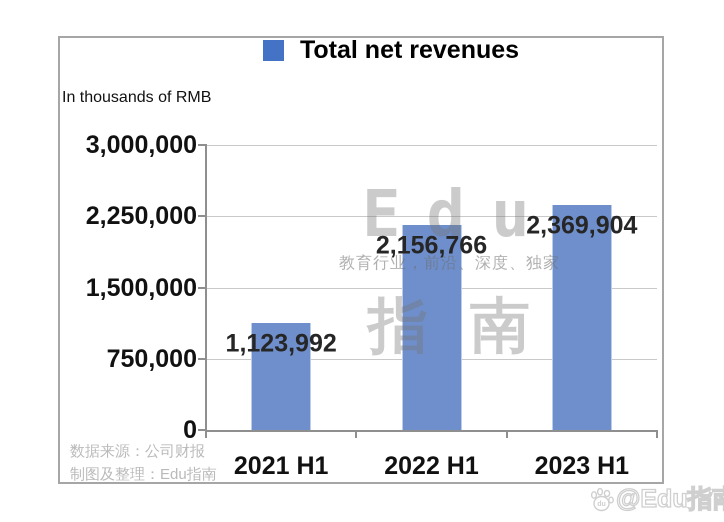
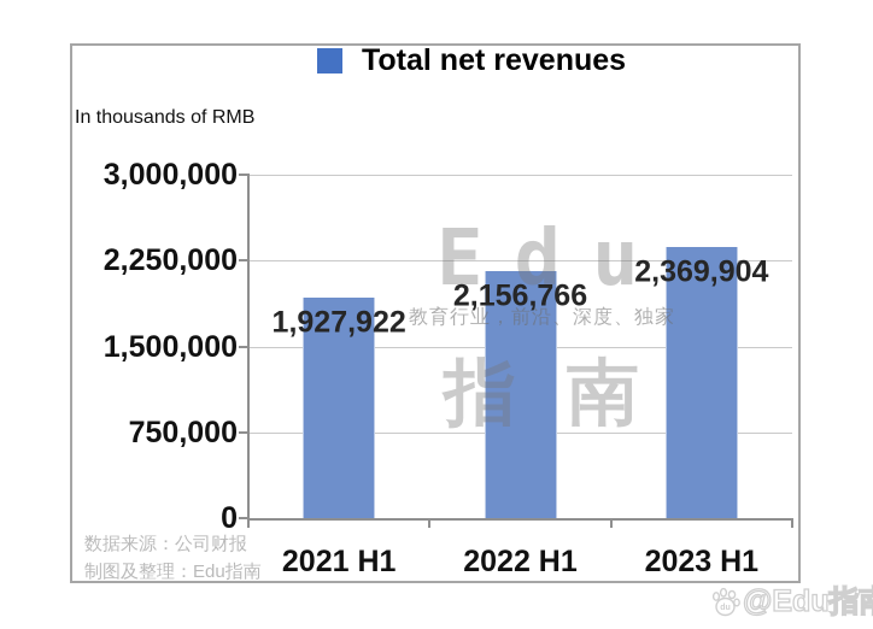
2021 H1: 1,123,992 -> 1,927,922
